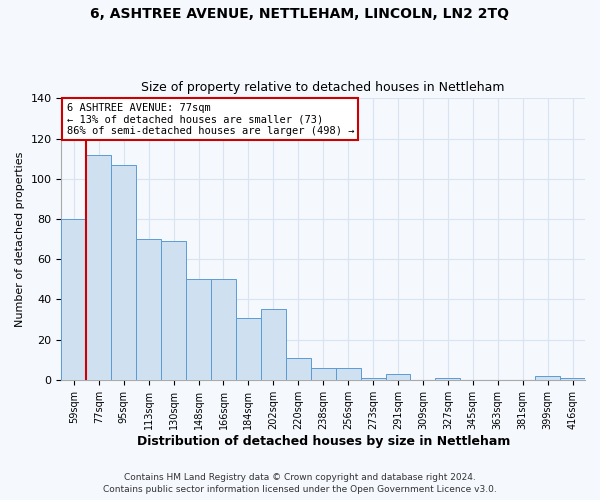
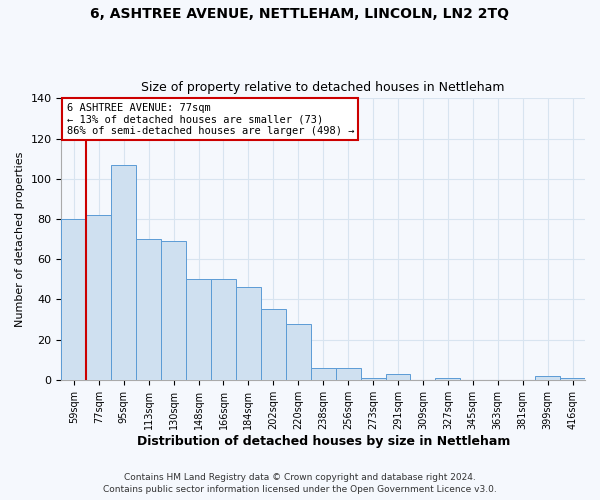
77sqm: 112 -> 82
184sqm: 31 -> 46
220sqm: 11 -> 28
